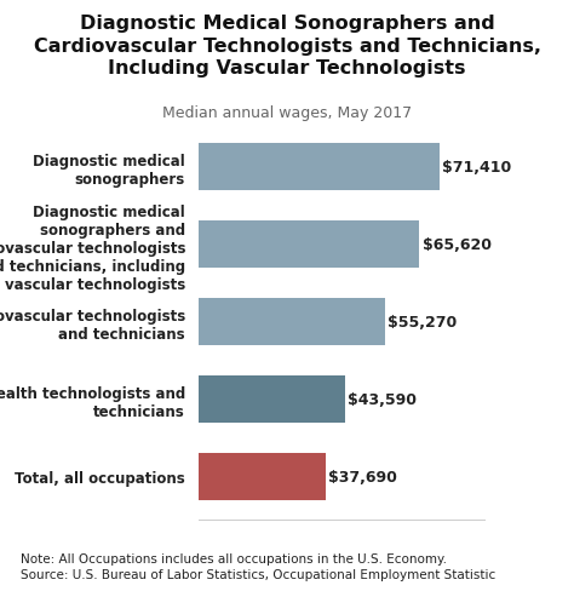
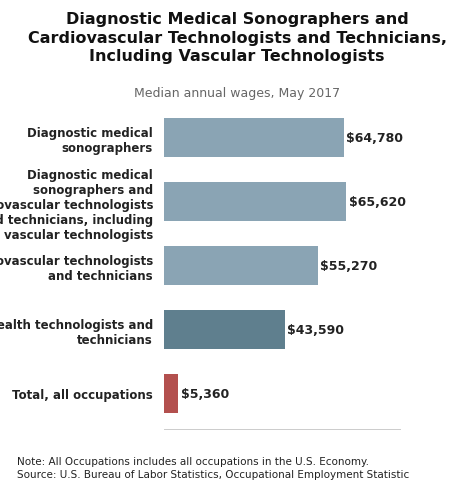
Diagnostic medical sonographers: $71,410 -> $64,780
Total, all occupations: $37,690 -> $5,360
